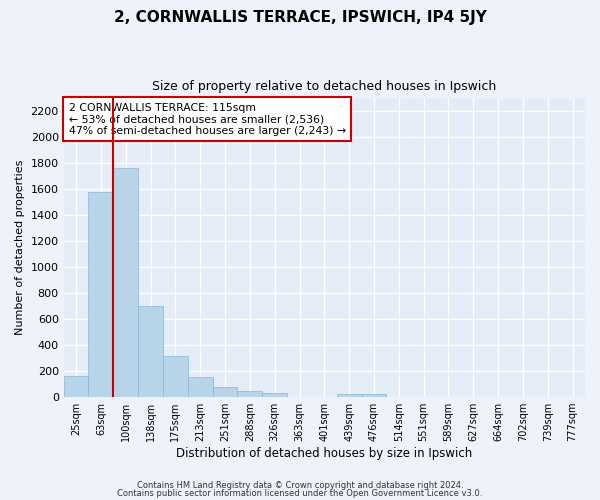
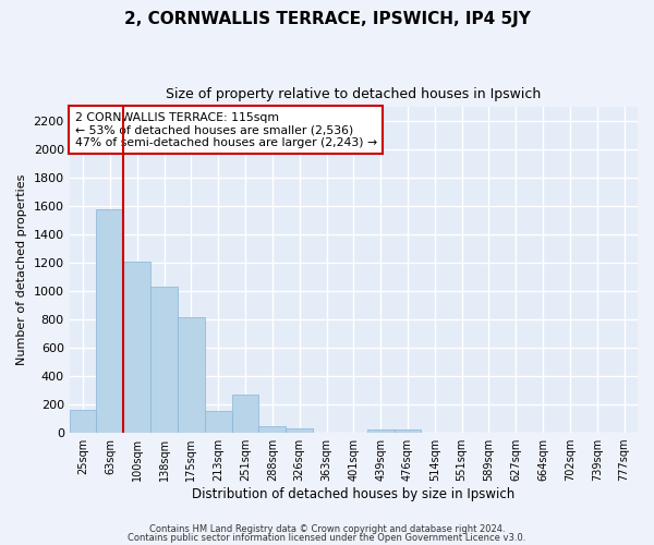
100sqm: 1760 -> 1210
138sqm: 700 -> 1030
175sqm: 320 -> 820
251sqm: 80 -> 270
